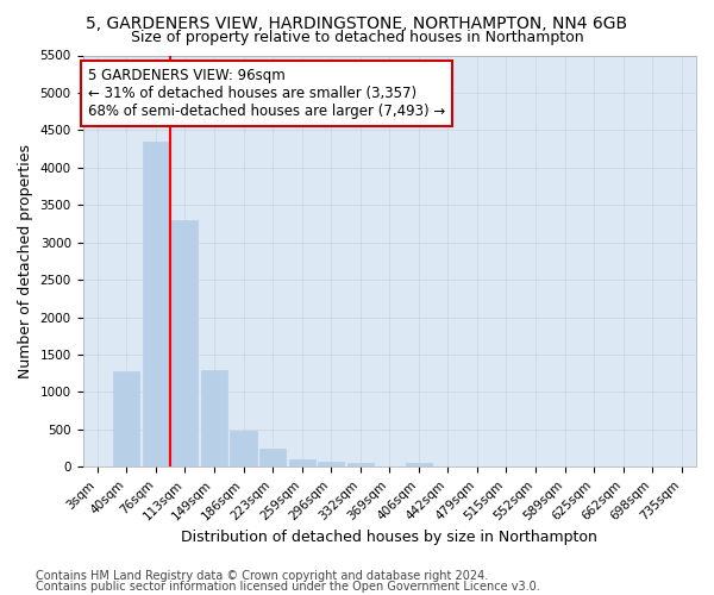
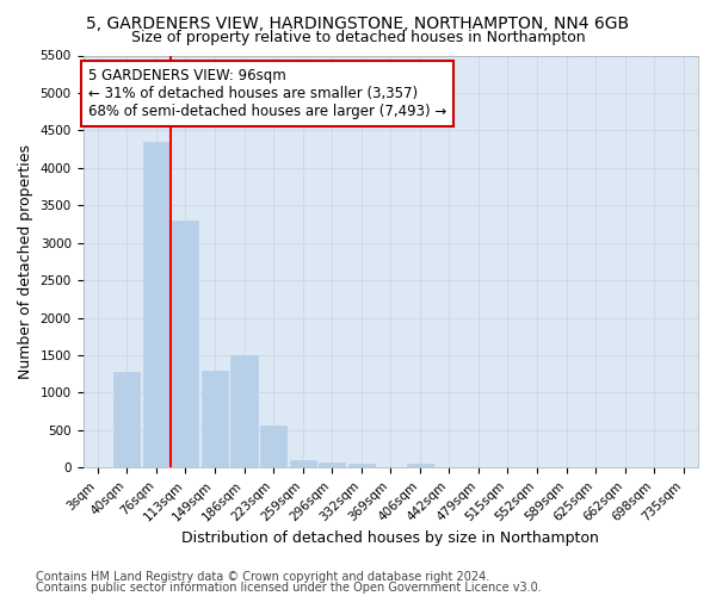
186sqm: 490 -> 1500
223sqm: 240 -> 560
